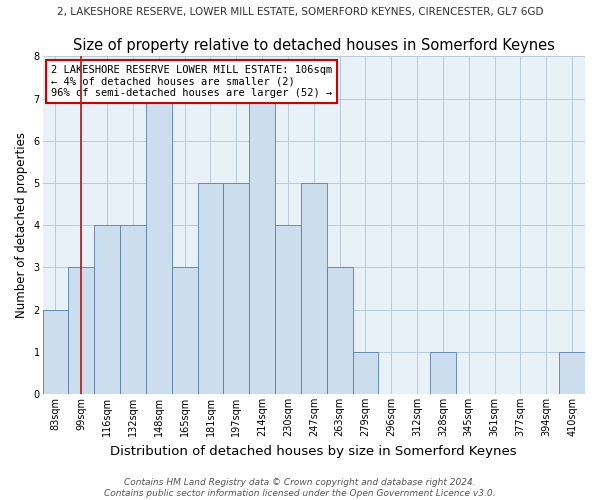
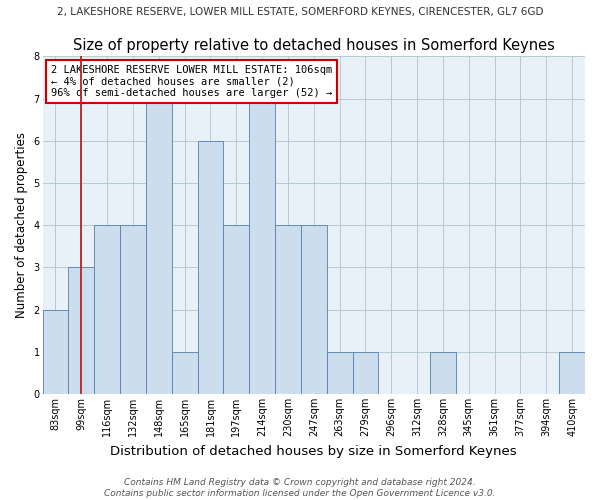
165sqm: 3 -> 1
181sqm: 5 -> 6
197sqm: 5 -> 4
247sqm: 5 -> 4
263sqm: 3 -> 1
